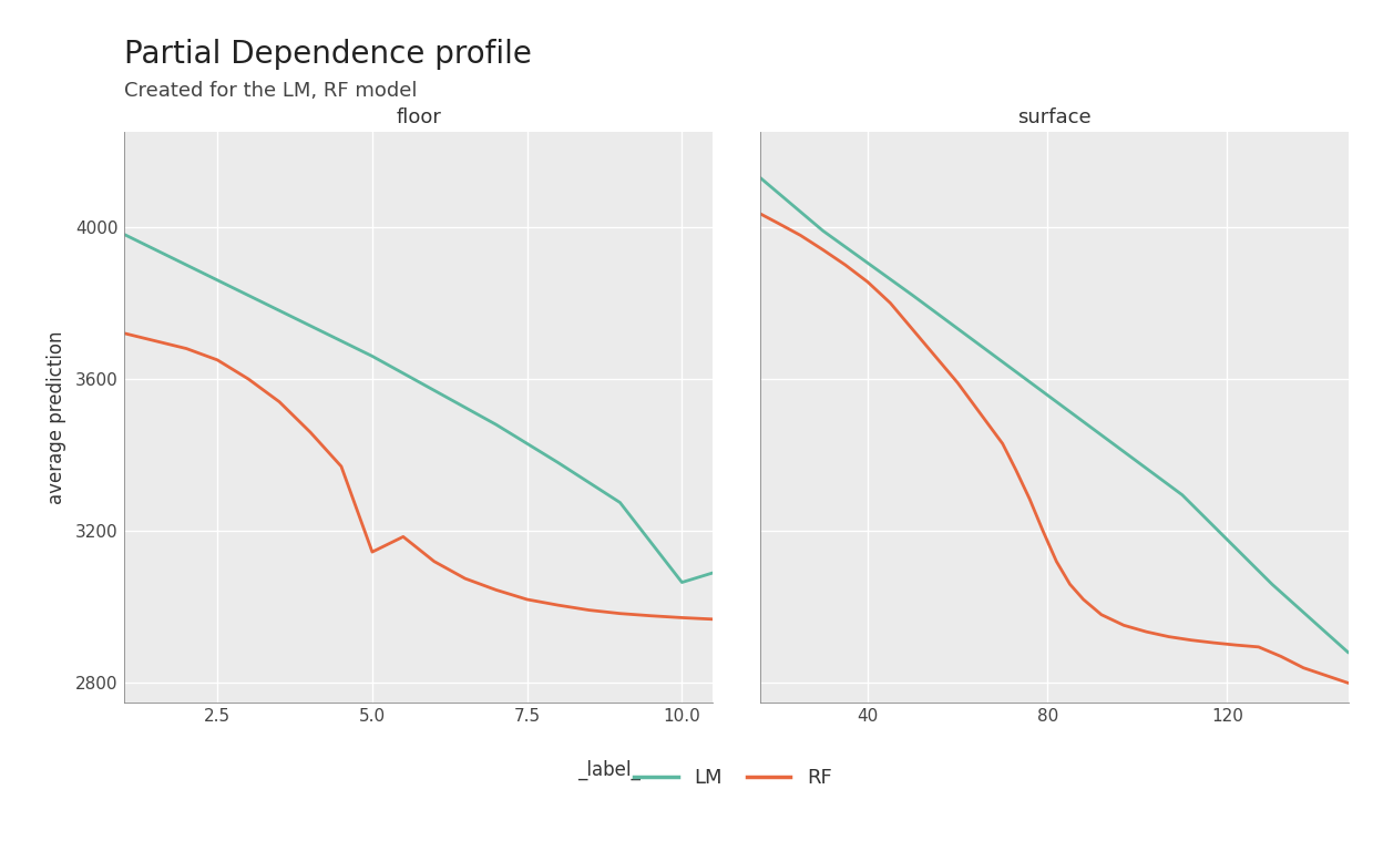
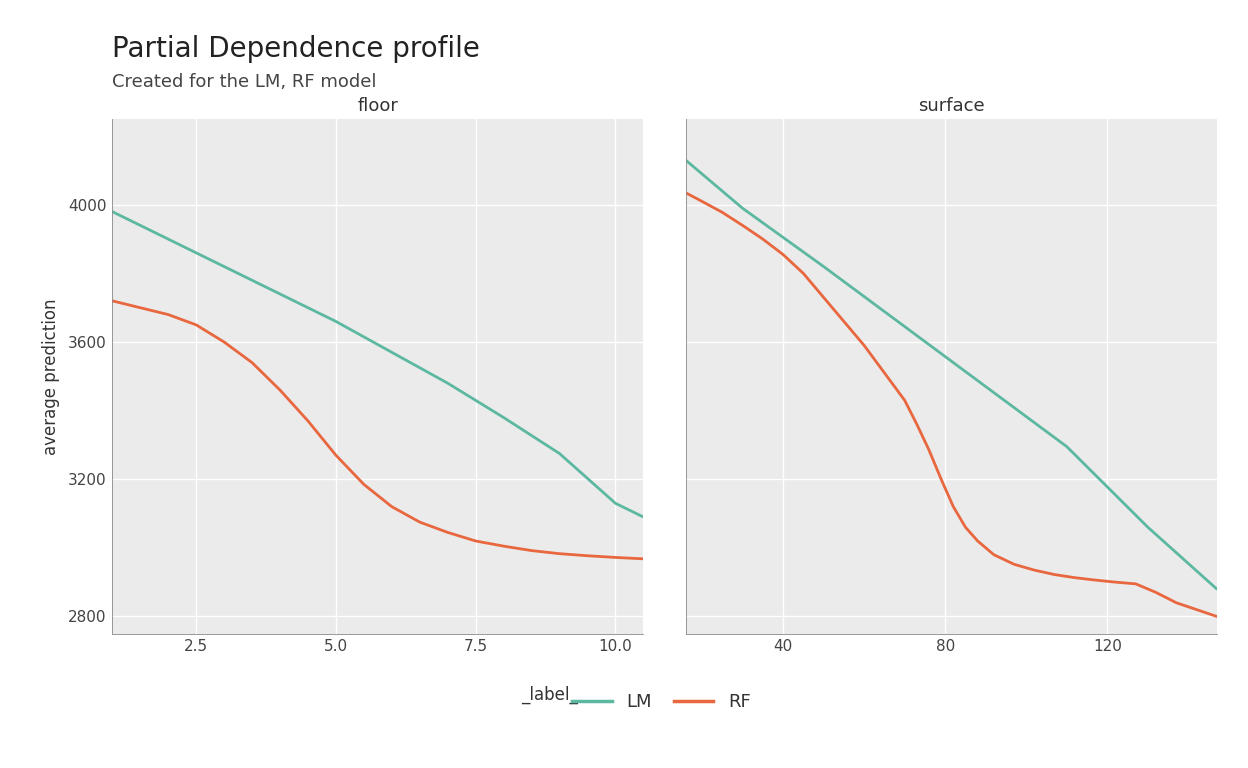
floor/RF/5.0: 3145 -> 3270
floor/LM/10.0: 3065 -> 3130
